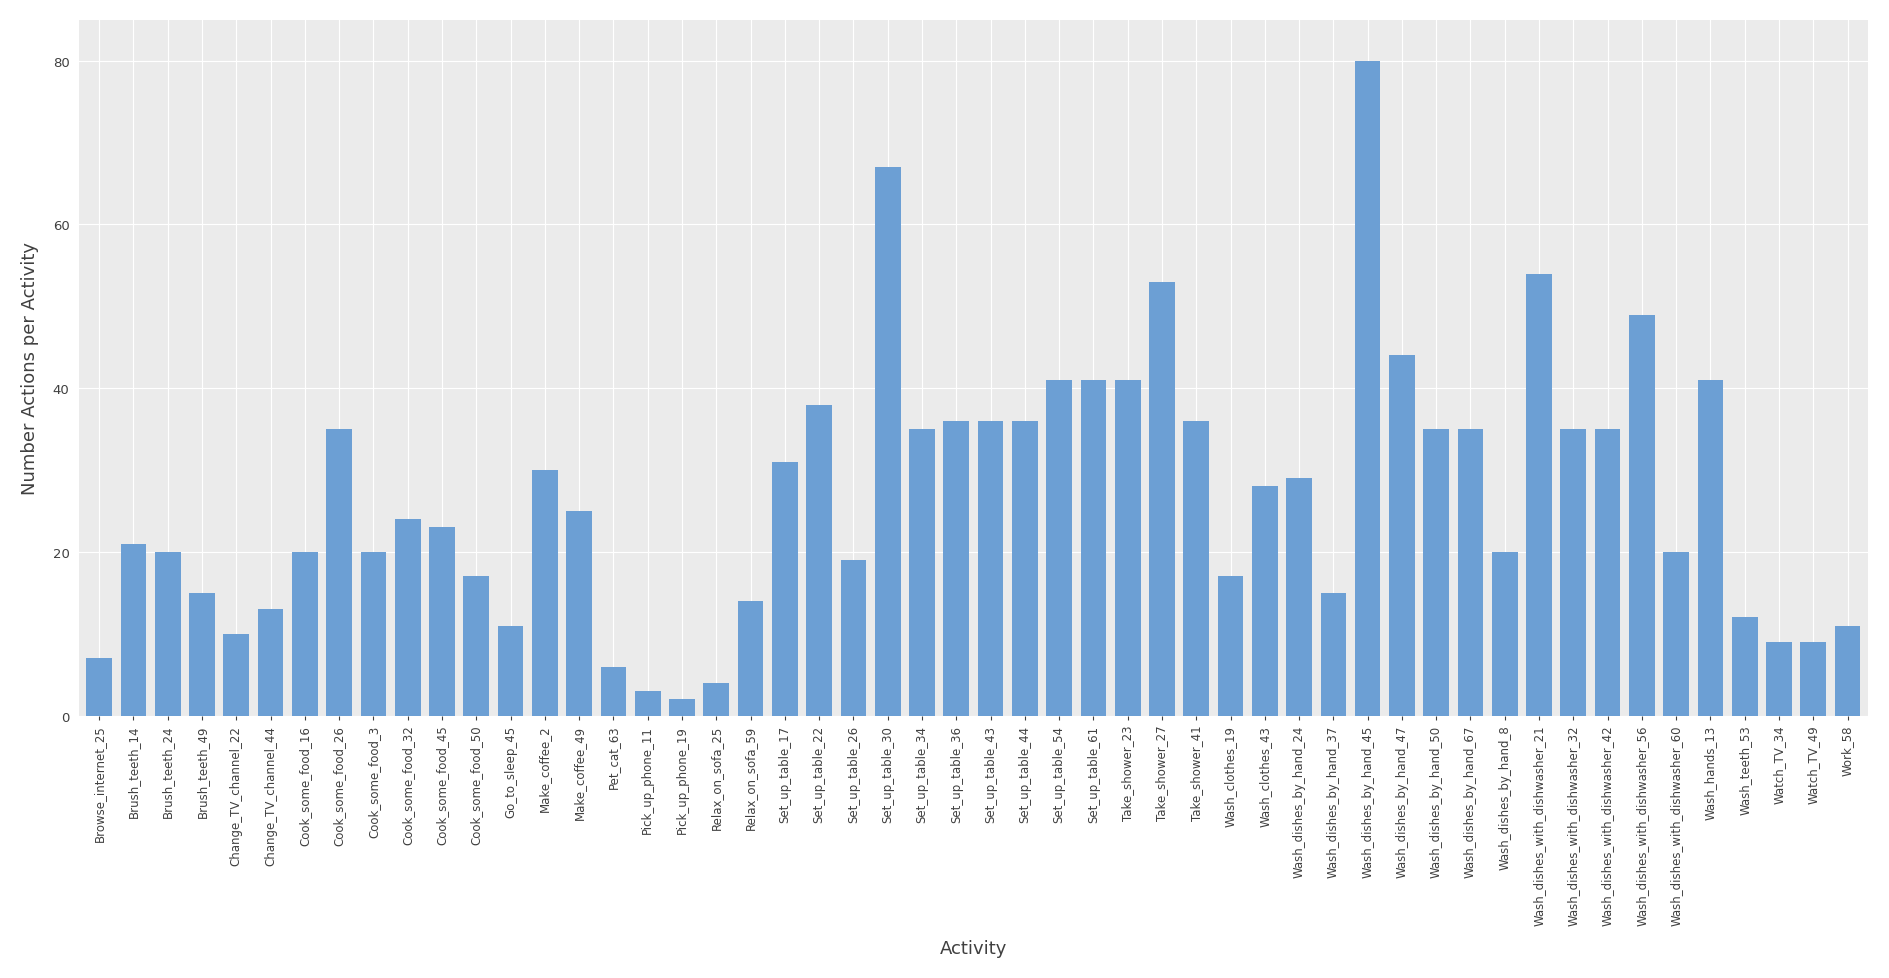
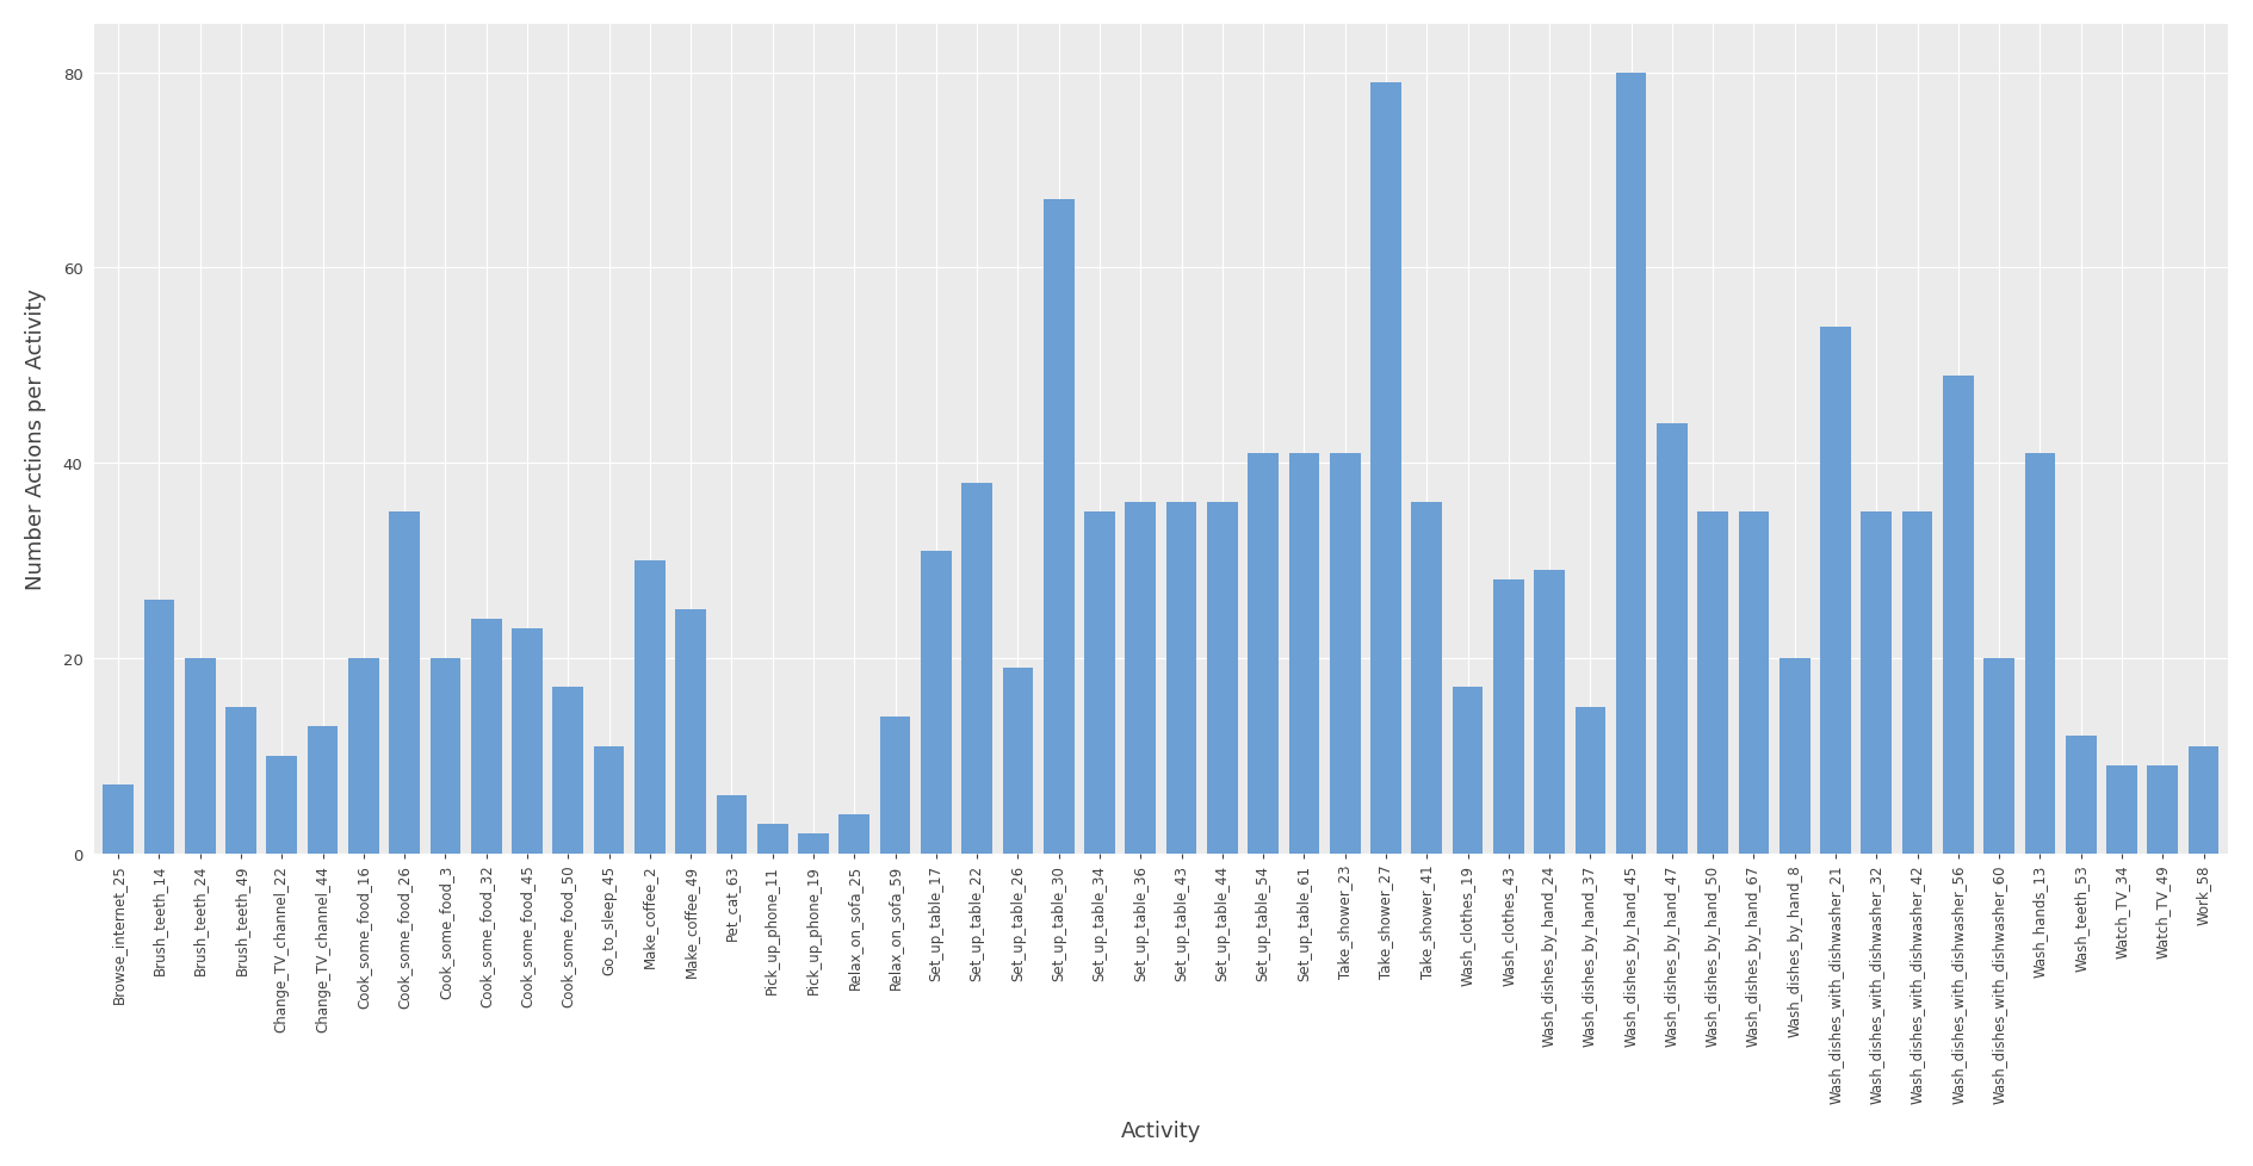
Brush_teeth_14: 21 -> 26
Take_shower_27: 53 -> 79
